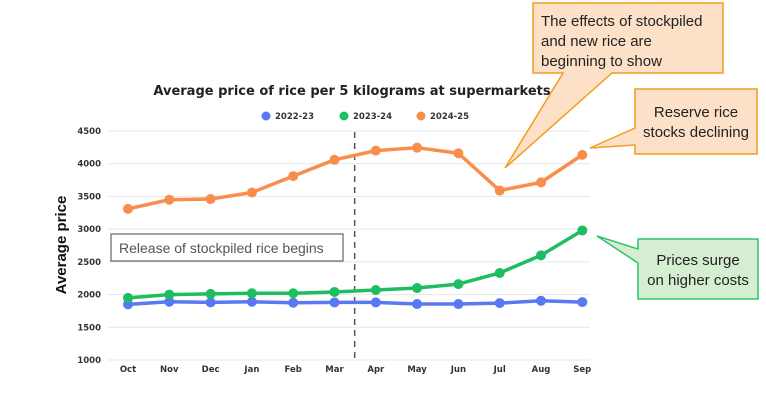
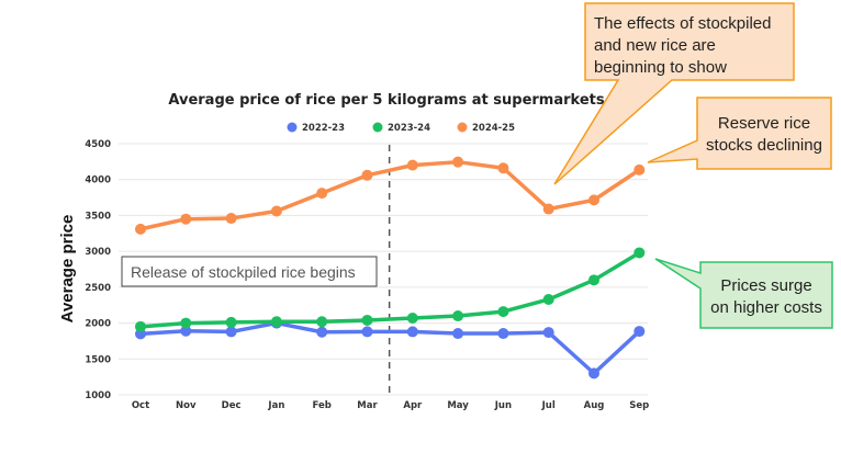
2022-23/Jan: 1900 -> 2000
2022-23/Aug: 1900 -> 1300
